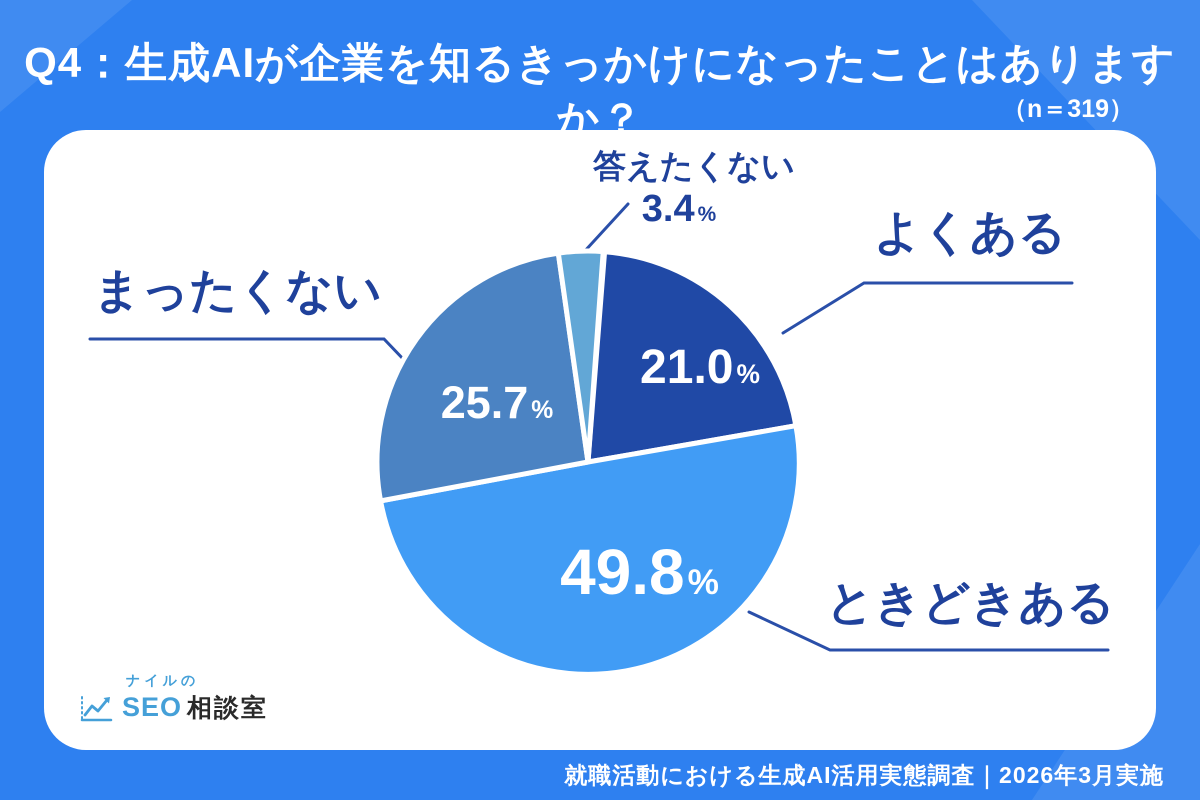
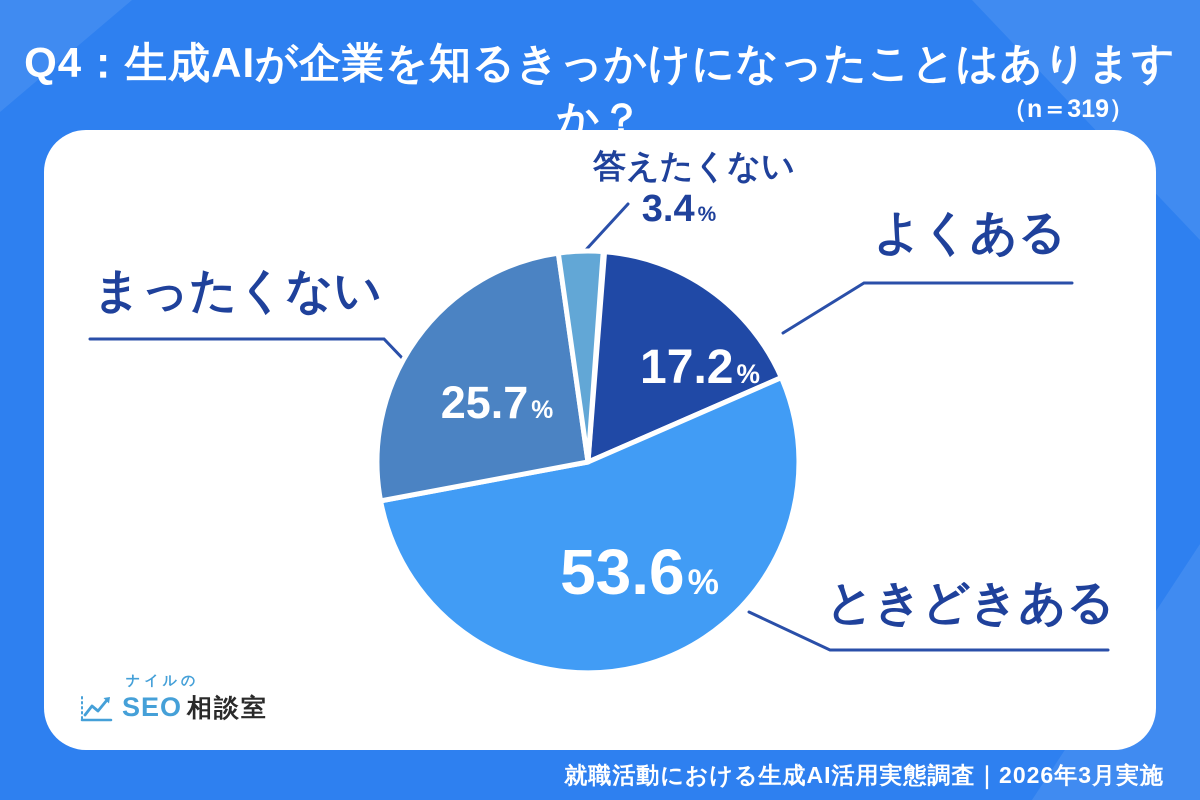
よくある: 21.0 -> 17.2
ときどきある: 49.8 -> 53.6
